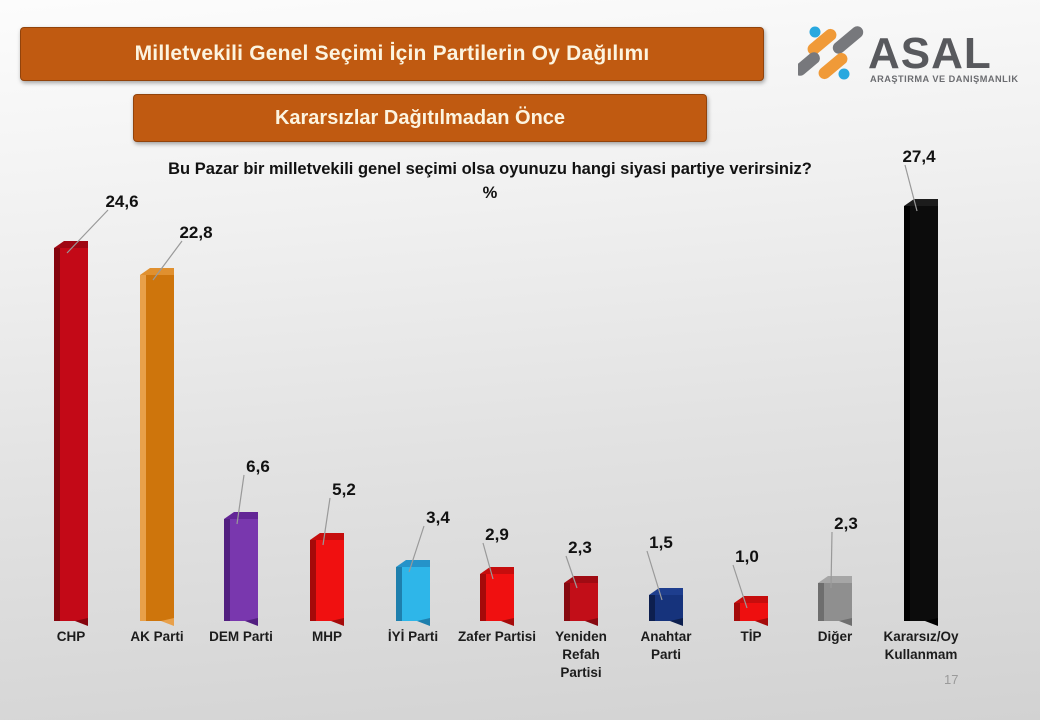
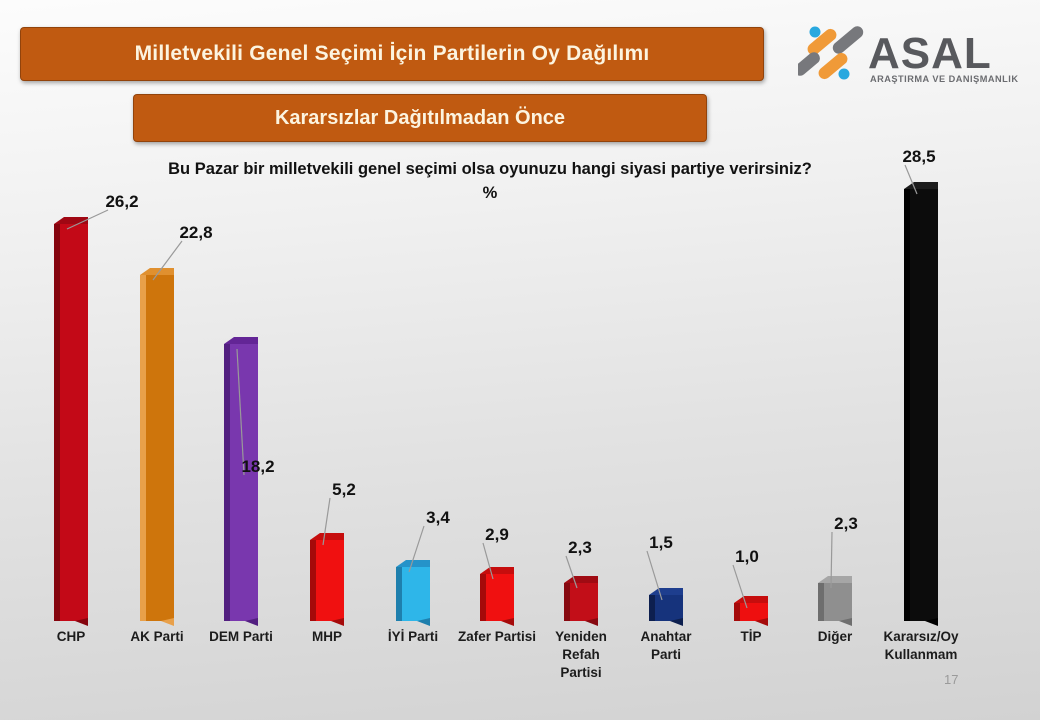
CHP: 24,6 -> 26,2
DEM Parti: 6,6 -> 18,2
Kararsız/Oy Kullanmam: 27,4 -> 28,5
